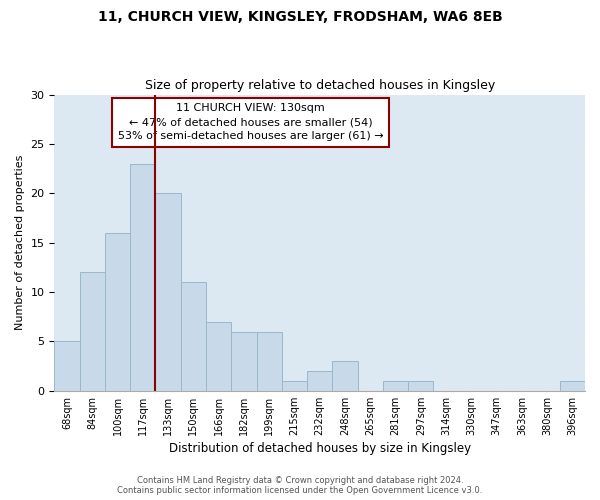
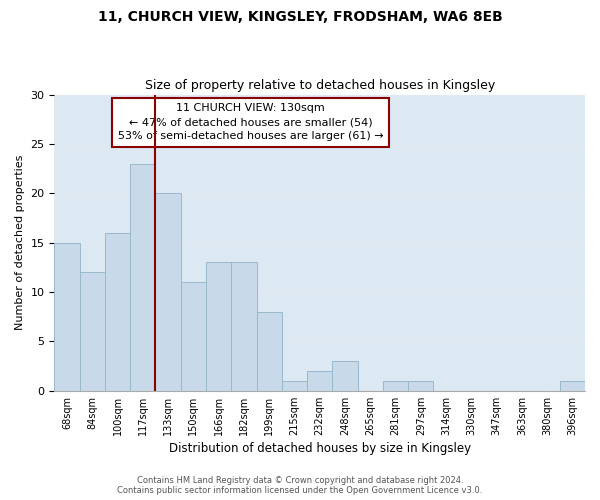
68sqm: 5 -> 15
166sqm: 7 -> 13
182sqm: 6 -> 13
199sqm: 6 -> 8
